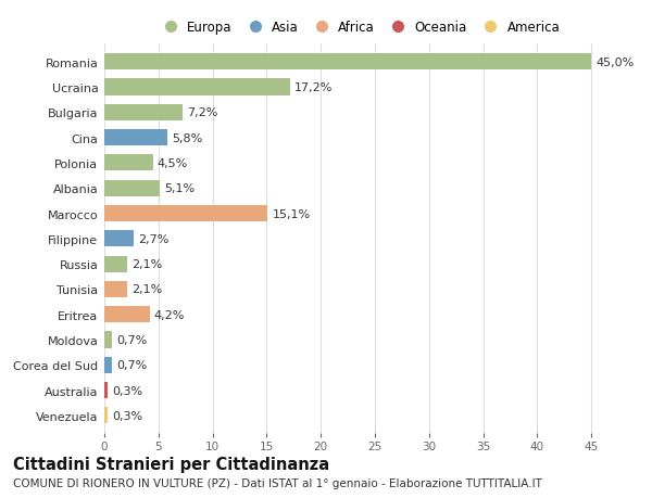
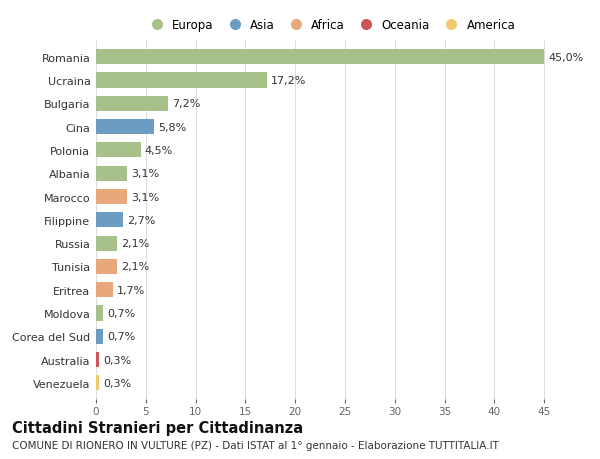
Albania: 5,1% -> 3,1%
Marocco: 15,1% -> 3,1%
Eritrea: 4,2% -> 1,7%
